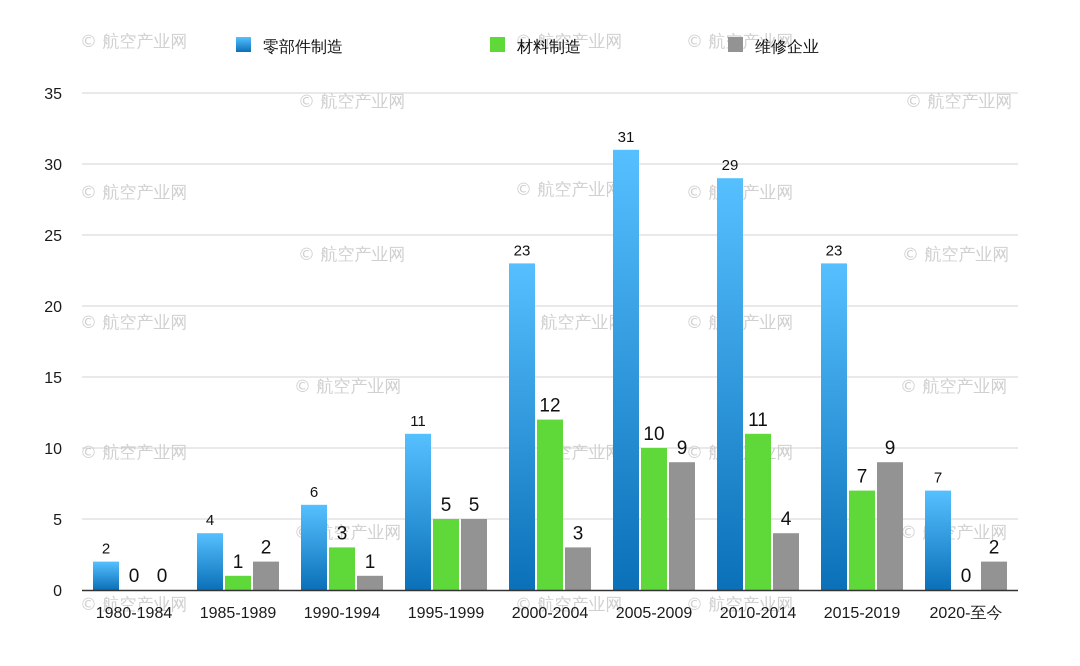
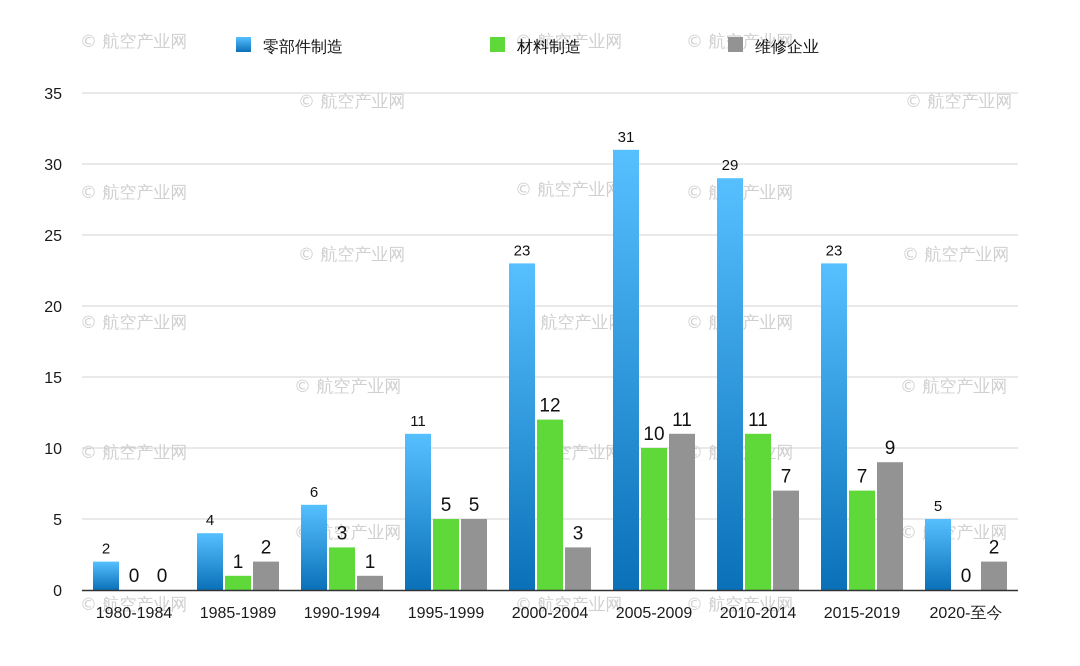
维修企业/2005-2009: 9 -> 11
维修企业/2010-2014: 4 -> 7
零部件制造/2020-至今: 7 -> 5
